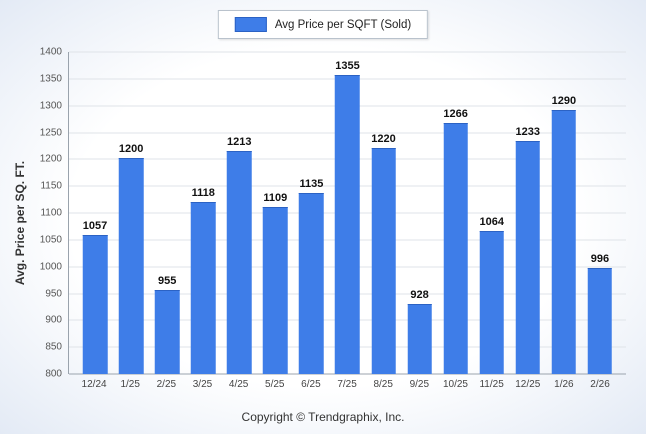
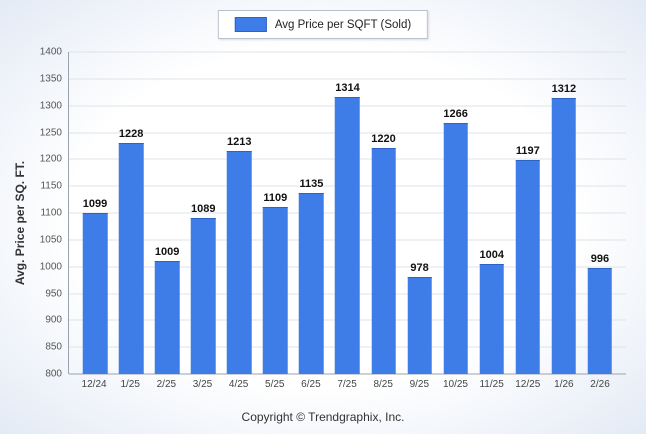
12/24: 1057 -> 1099
1/25: 1200 -> 1228
2/25: 955 -> 1009
3/25: 1118 -> 1089
7/25: 1355 -> 1314
9/25: 928 -> 978
11/25: 1064 -> 1004
12/25: 1233 -> 1197
1/26: 1290 -> 1312
